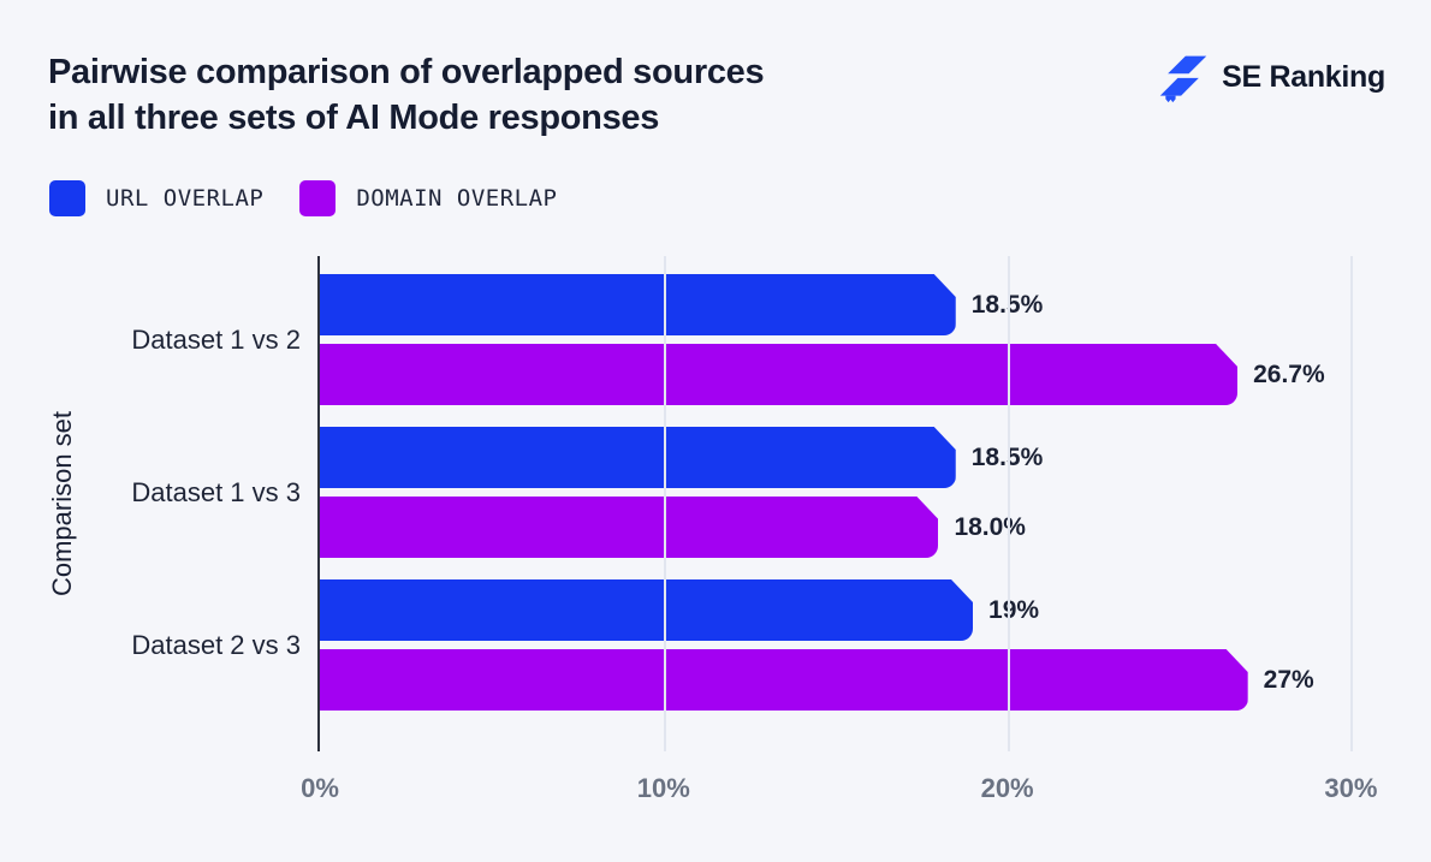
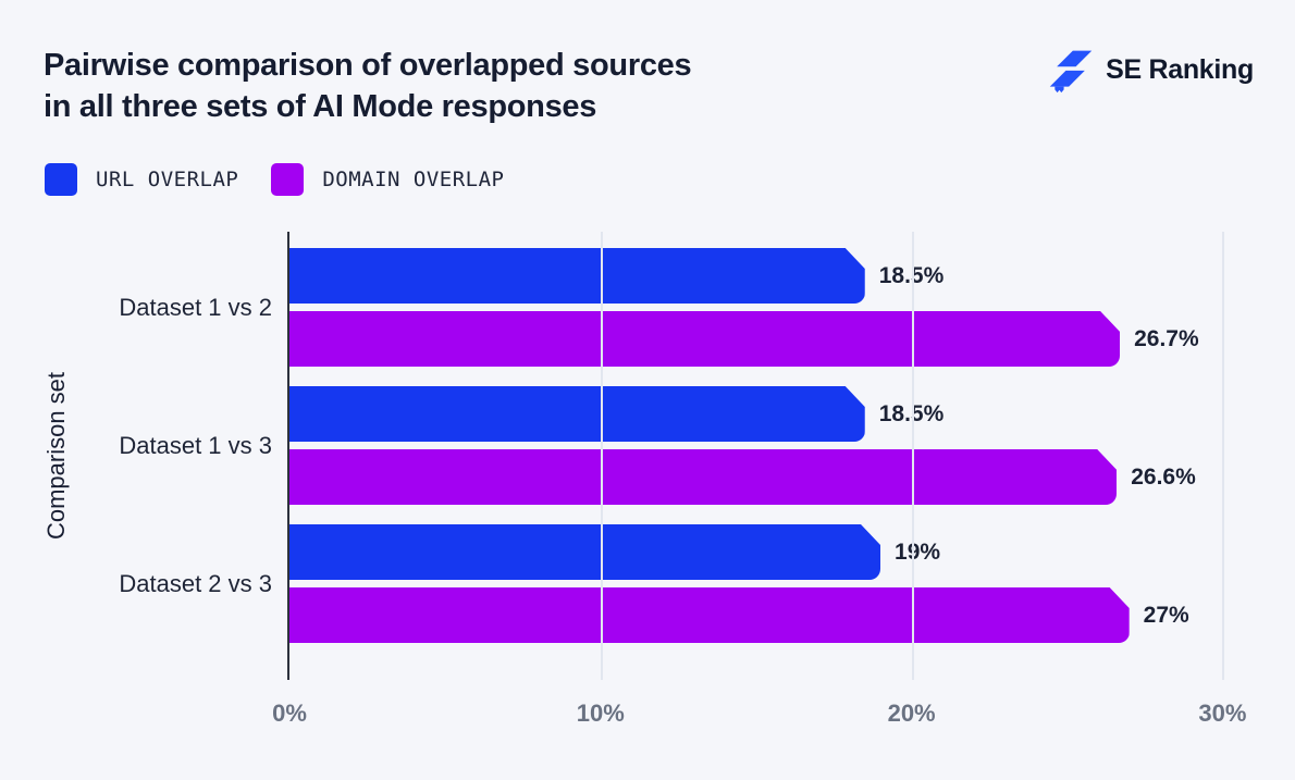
DOMAIN OVERLAP/Dataset 1 vs 3: 18.0% -> 26.6%
